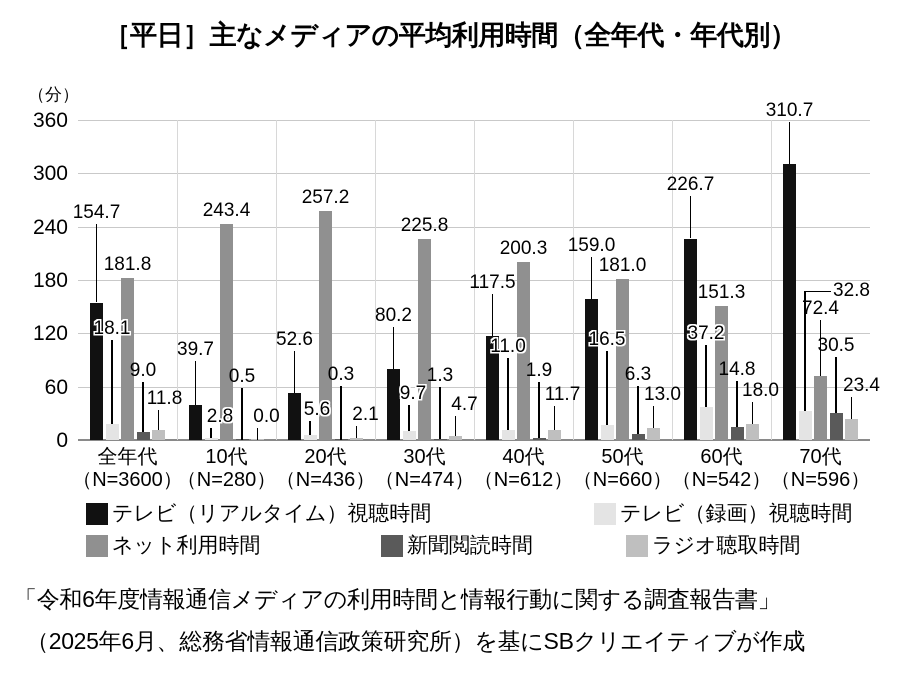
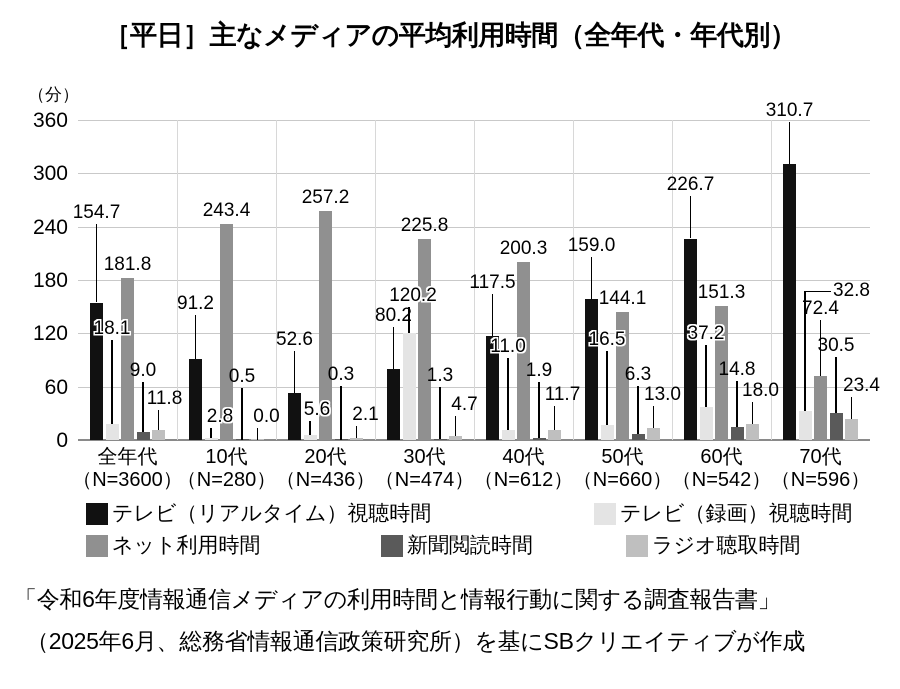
テレビ（リアルタイム）視聴時間/10代: 39.7 -> 91.2
テレビ（録画）視聴時間/30代: 9.7 -> 120.2
ネット利用時間/50代: 181.0 -> 144.1
